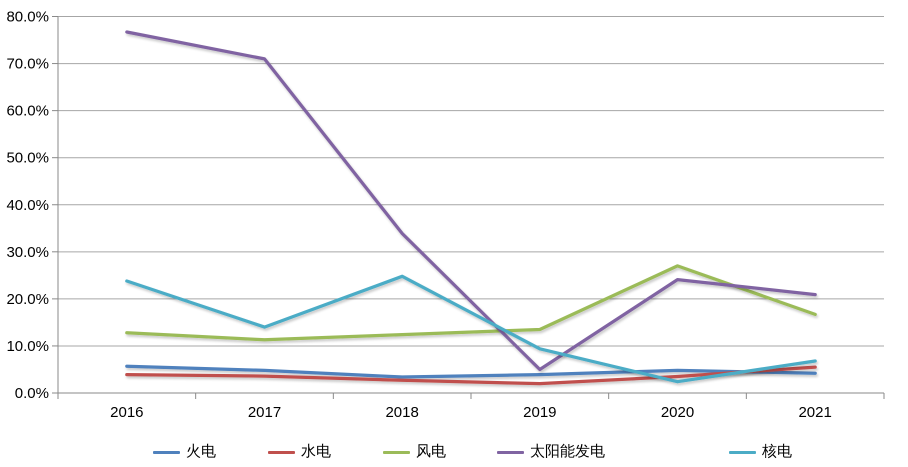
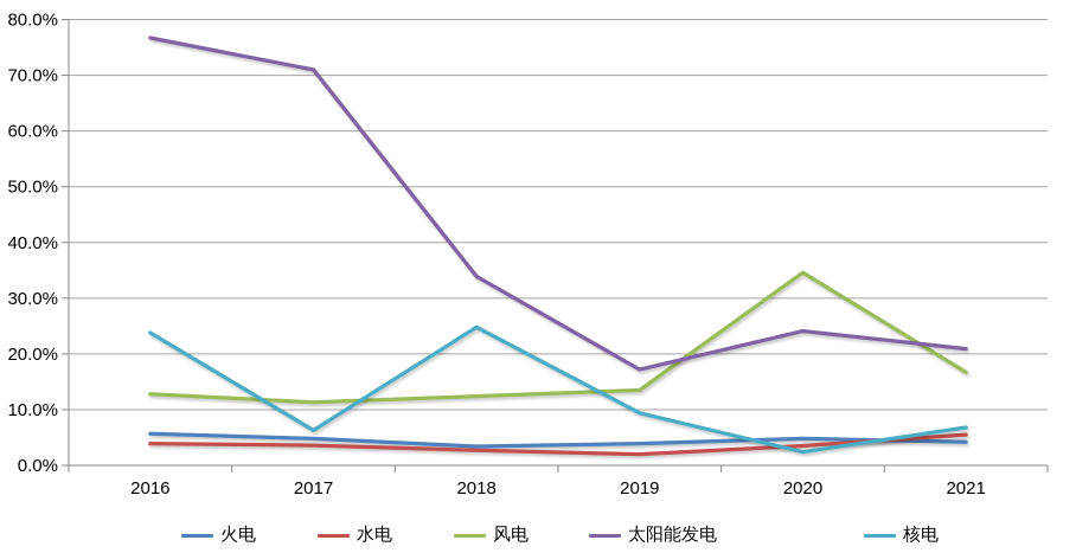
核电/2017: 14% -> 6%
太阳能发电/2019: 5% -> 17%
风电/2020: 27% -> 35%
